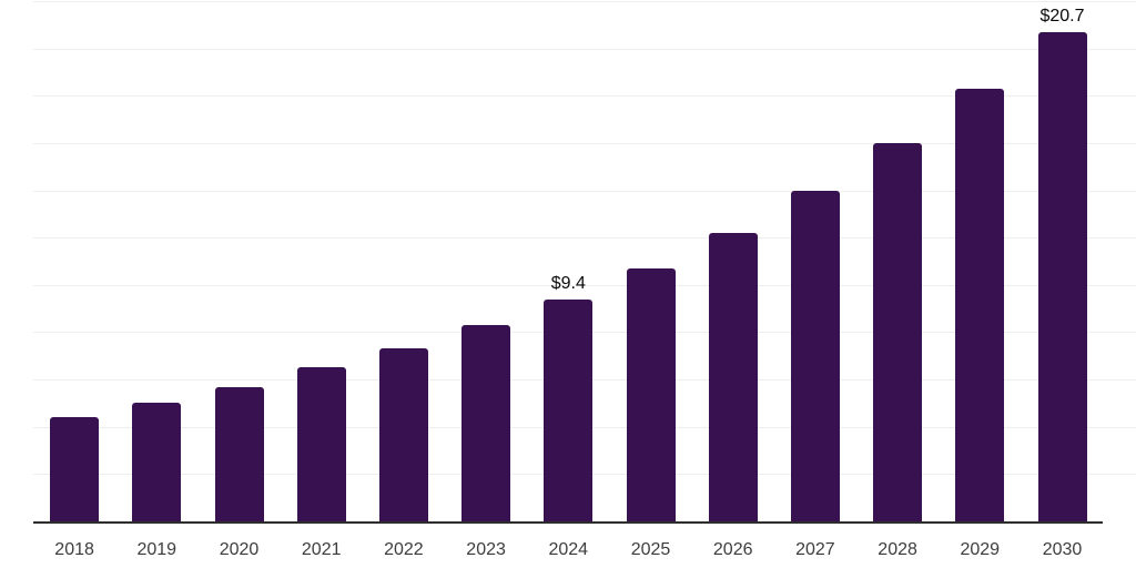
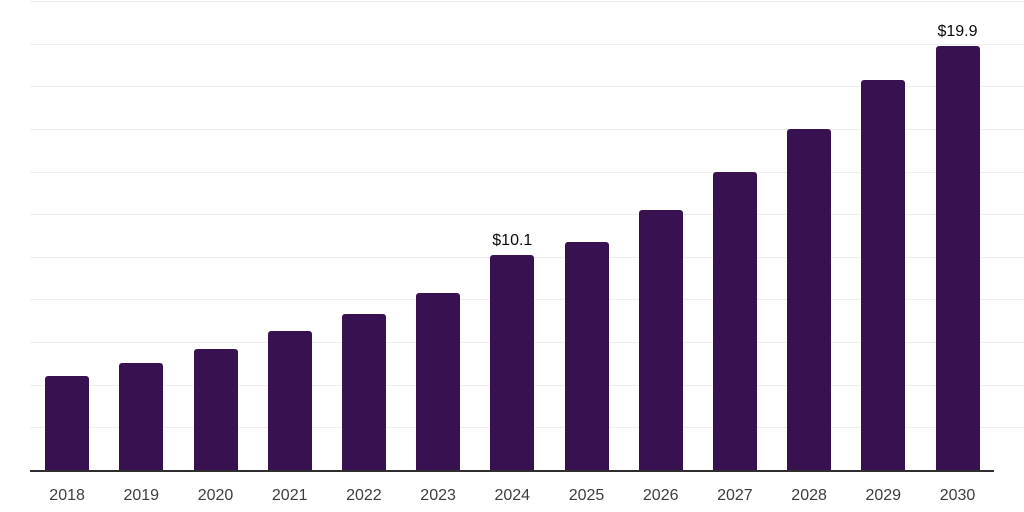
2024: $9.4 -> $10.1
2030: $20.7 -> $19.9
